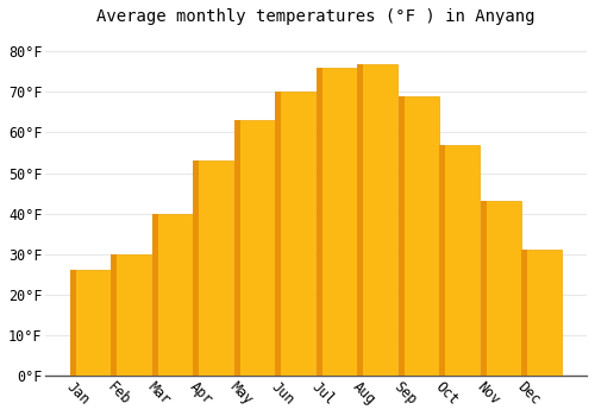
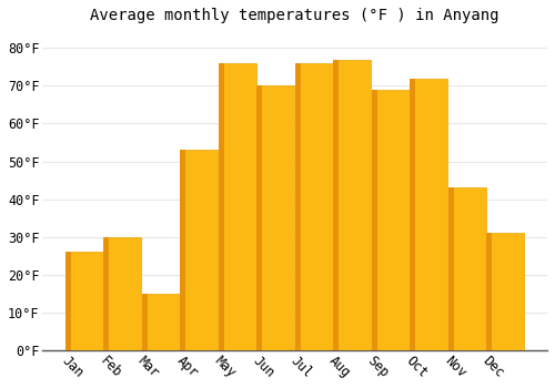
Mar: 40°F -> 15°F
May: 63°F -> 76°F
Oct: 57°F -> 72°F
